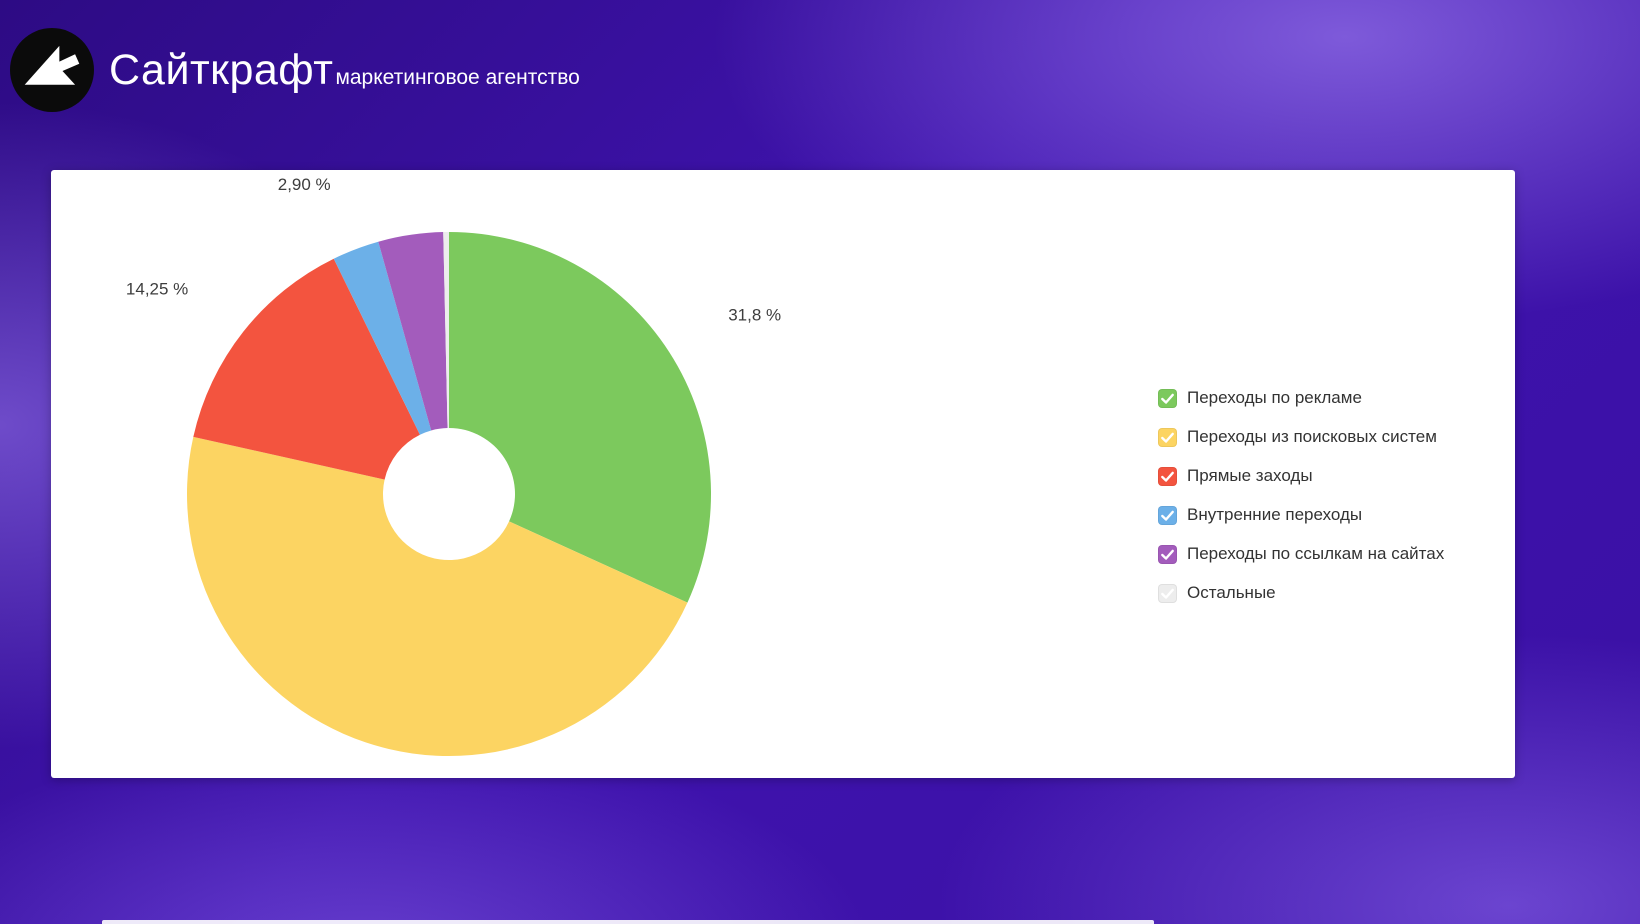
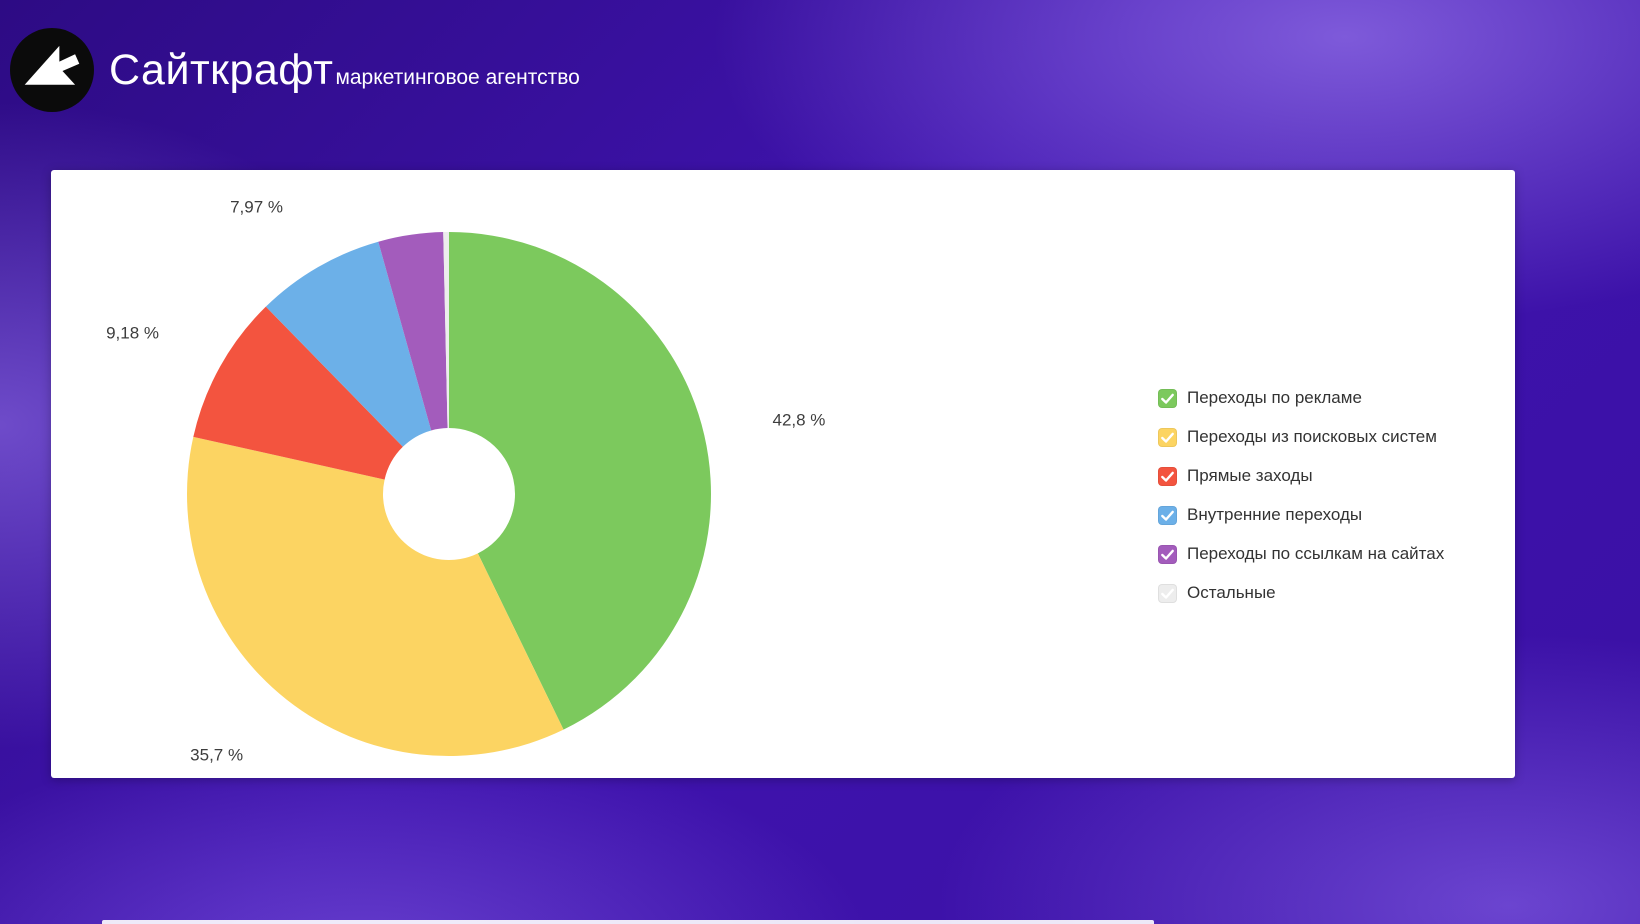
Переходы по рекламе: 31,8 -> 42,8
Переходы из поисковых систем: 46,7 -> 35,7
Прямые заходы: 14,25 -> 9,18
Внутренние переходы: 2,90 -> 7,97
